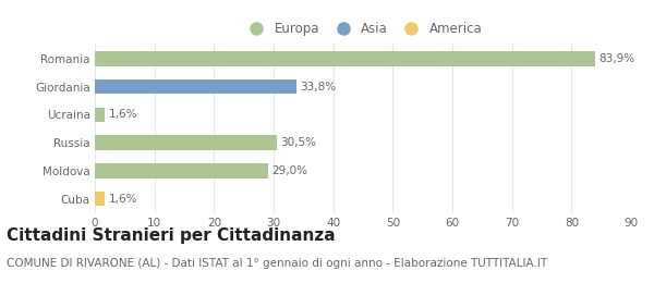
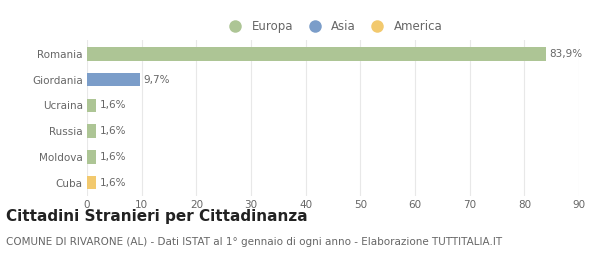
Giordania: 33,8% -> 9,7%
Russia: 30,5% -> 1,6%
Moldova: 29,0% -> 1,6%
